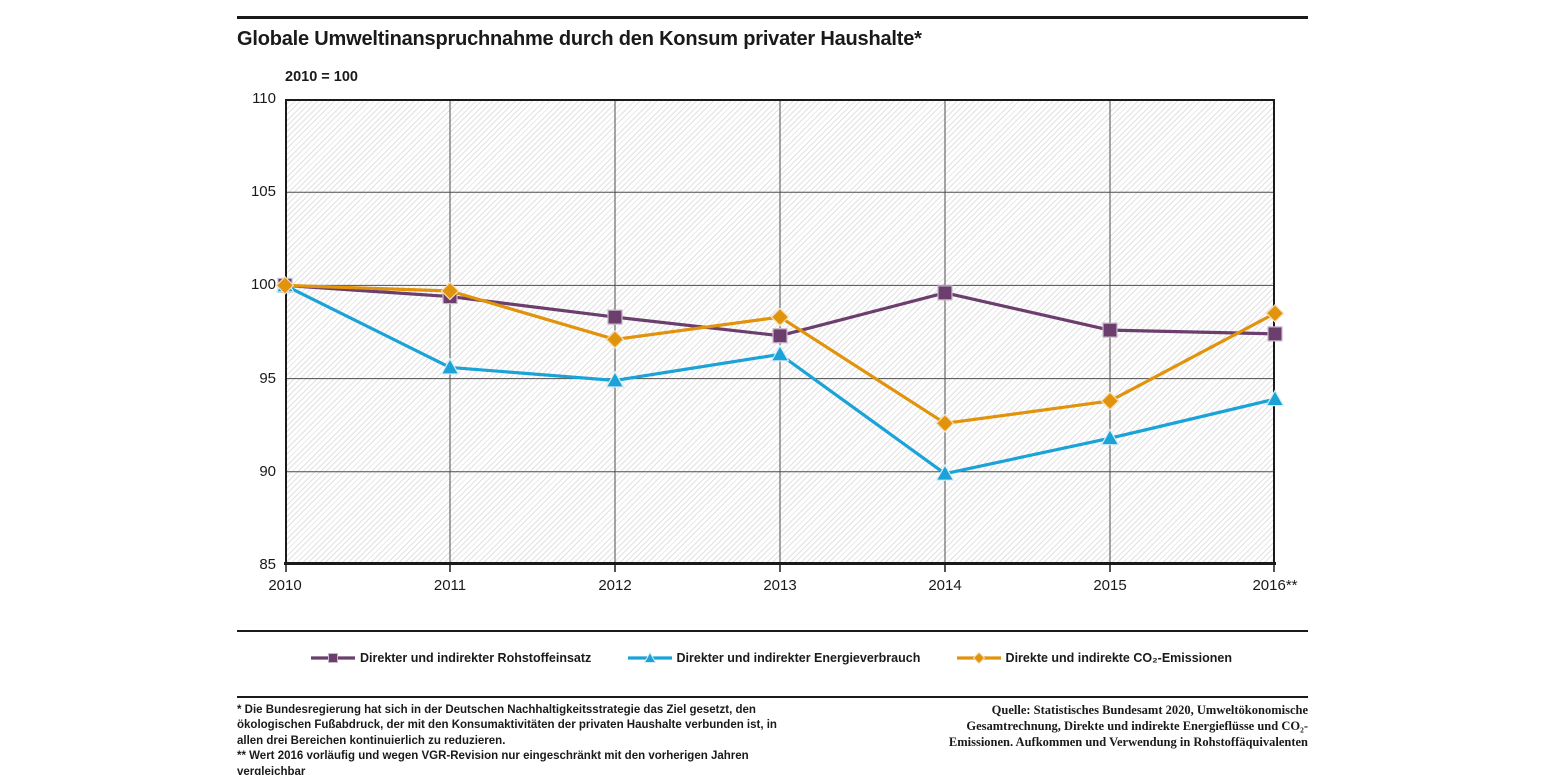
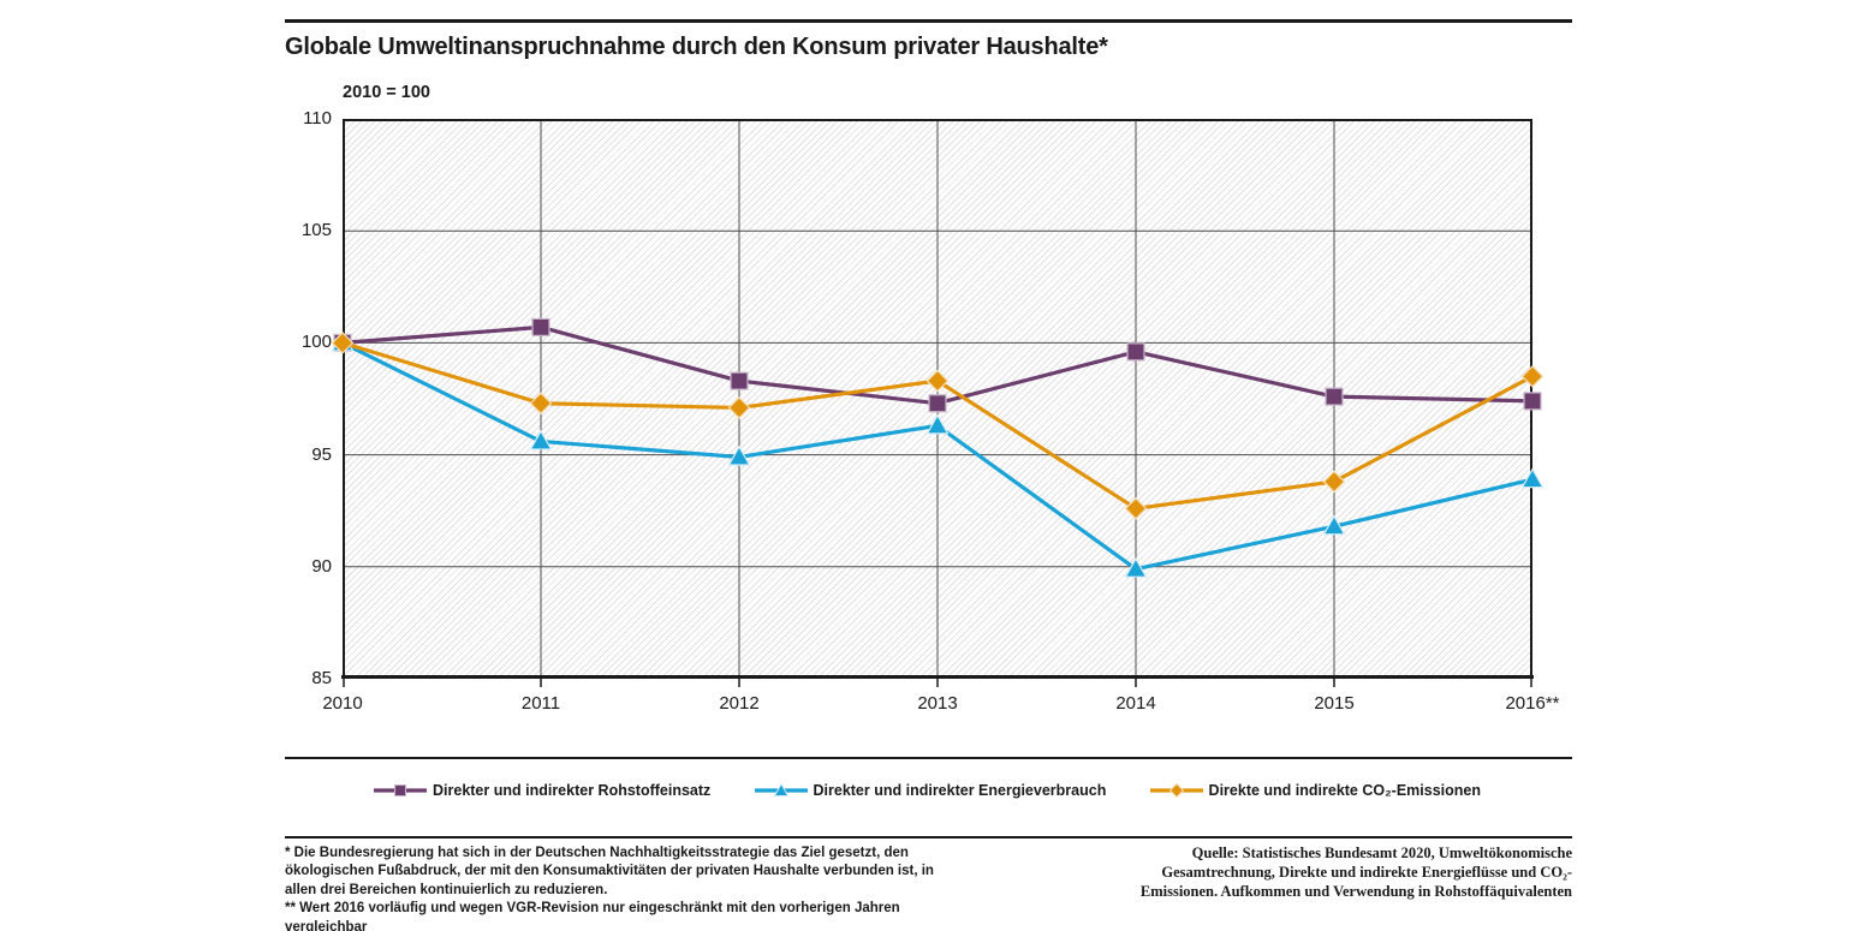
Direkter und indirekter Rohstoffeinsatz/2011: 99.4 -> 100.7
Direkte und indirekte CO₂-Emissionen/2011: 99.7 -> 97.3
